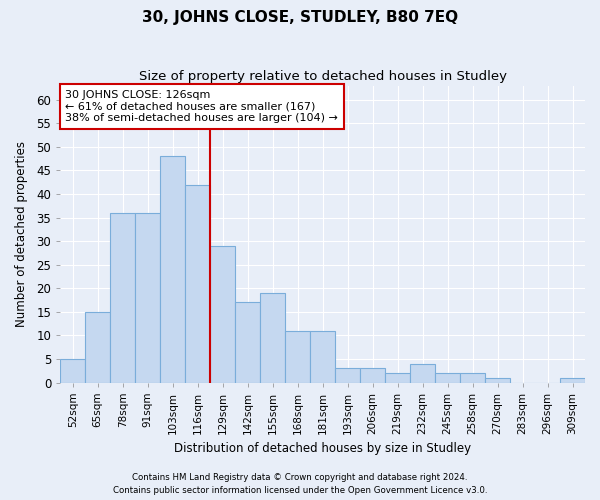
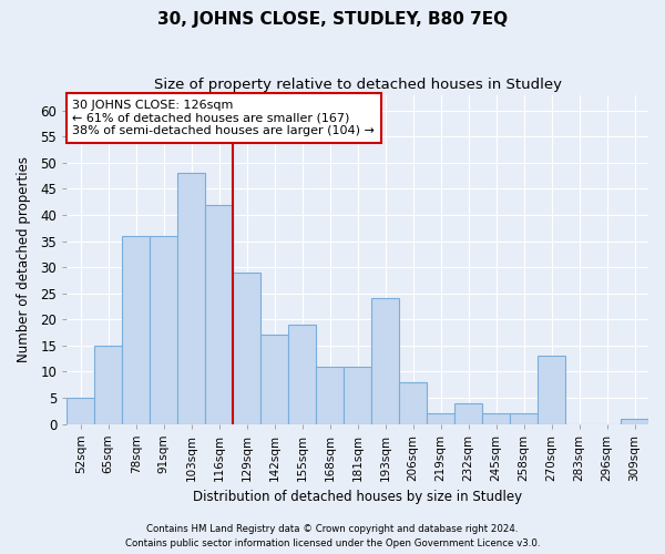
193sqm: 3 -> 24
206sqm: 3 -> 8
270sqm: 1 -> 13
